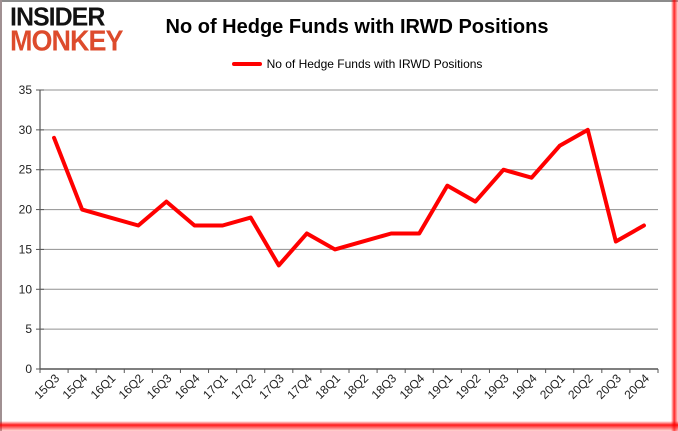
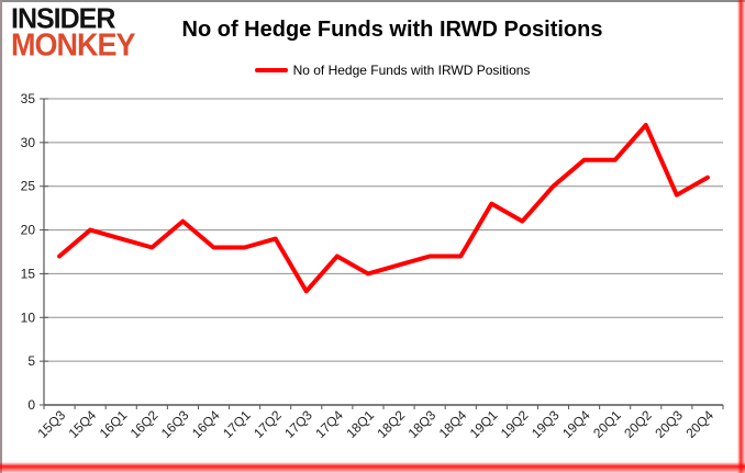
15Q3: 29 -> 17
19Q4: 24 -> 28
20Q2: 30 -> 32
20Q3: 16 -> 24
20Q4: 18 -> 26
